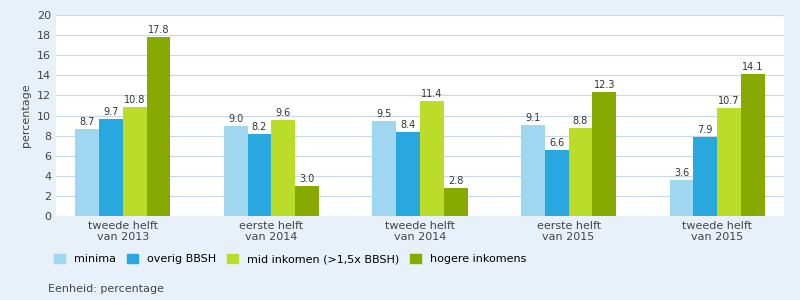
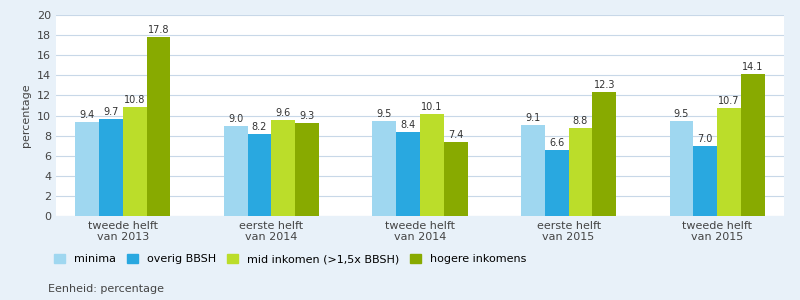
minima/tweede helft van 2013: 8.7 -> 9.4
hogere inkomens/eerste helft van 2014: 3.0 -> 9.3
mid inkomen (>1,5x BBSH)/tweede helft van 2014: 11.4 -> 10.1
hogere inkomens/tweede helft van 2014: 2.8 -> 7.4
minima/tweede helft van 2015: 3.6 -> 9.5
overig BBSH/tweede helft van 2015: 7.9 -> 7.0
